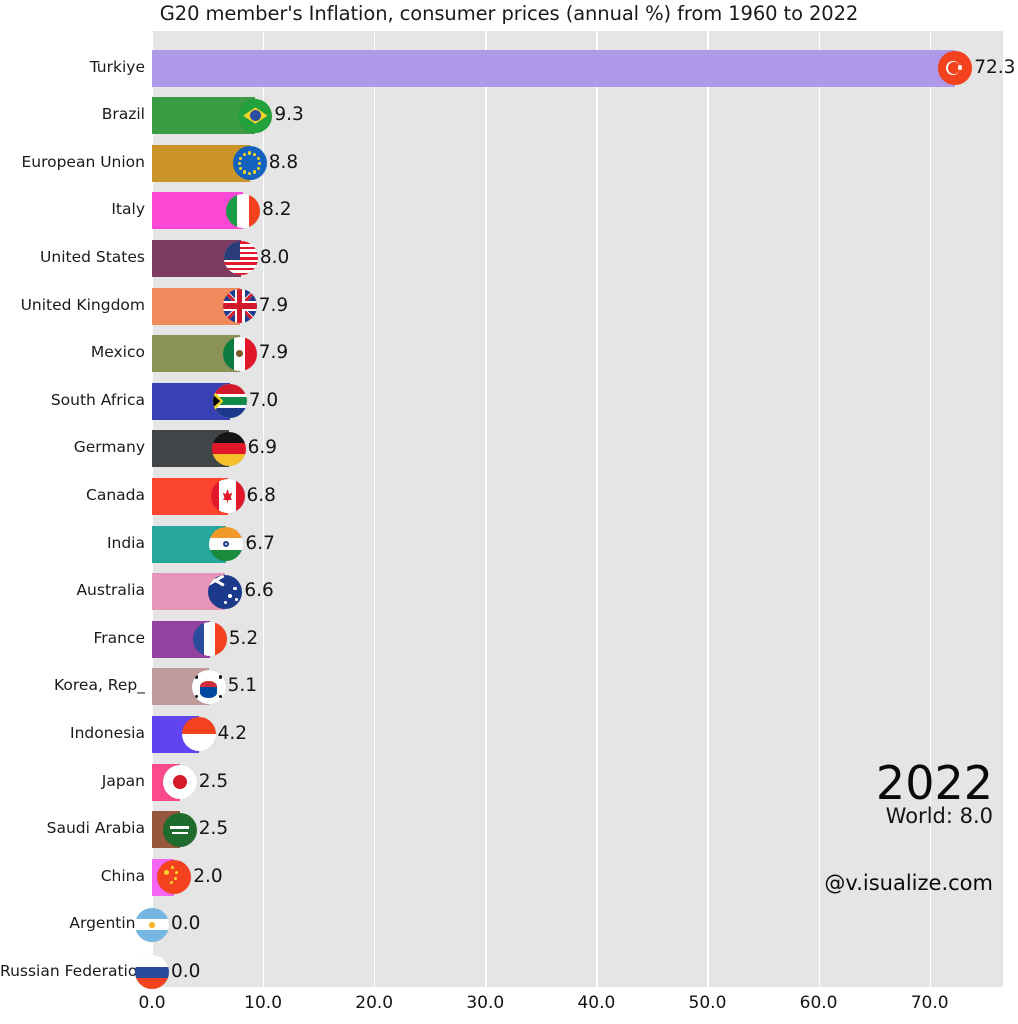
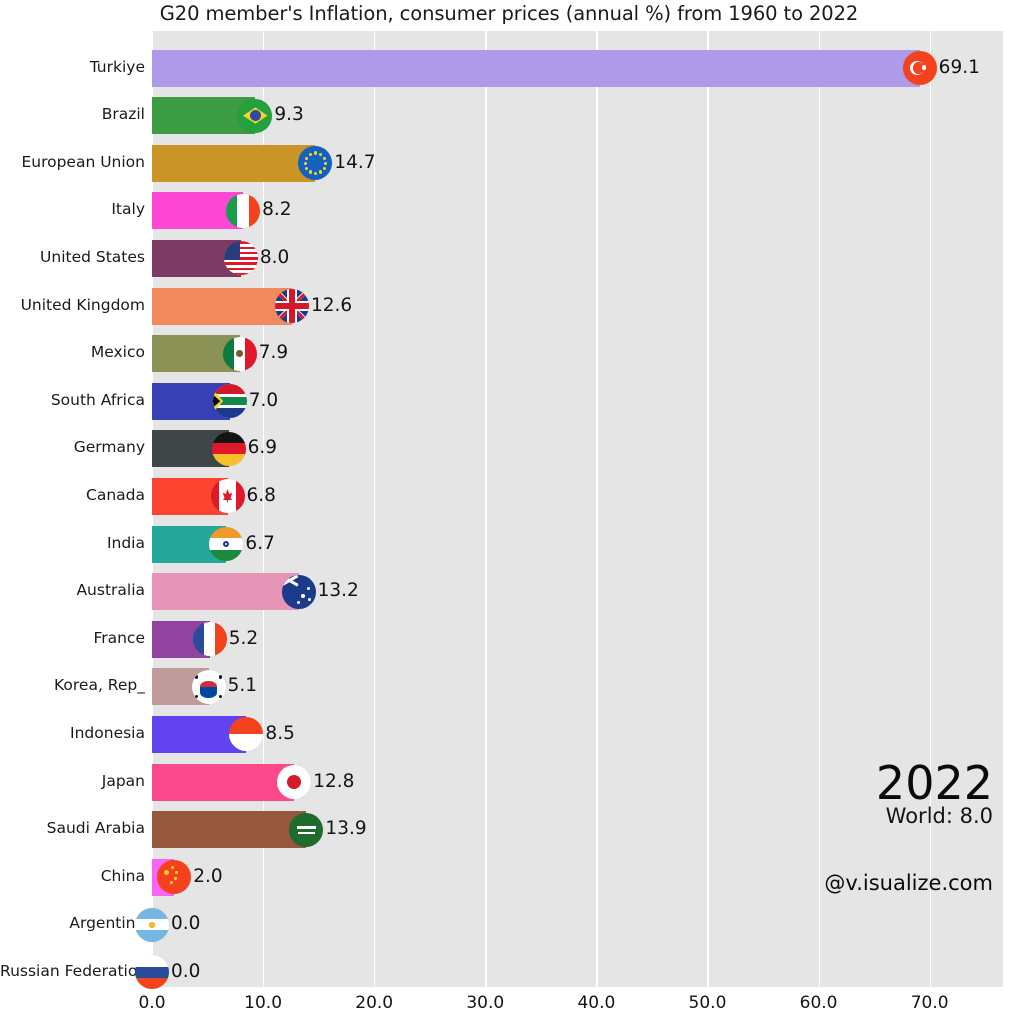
Turkiye: 72.3 -> 69.1
European Union: 8.8 -> 14.7
United Kingdom: 7.9 -> 12.6
Australia: 6.6 -> 13.2
Indonesia: 4.2 -> 8.5
Japan: 2.5 -> 12.8
Saudi Arabia: 2.5 -> 13.9
